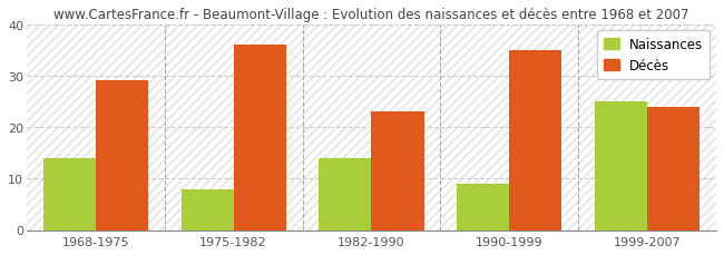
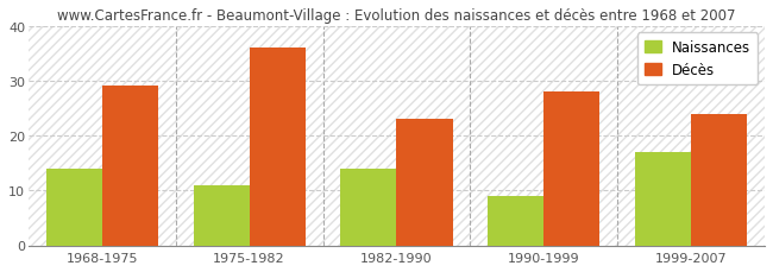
Naissances/1975-1982: 8 -> 11
Décès/1990-1999: 35 -> 28
Naissances/1999-2007: 25 -> 17
